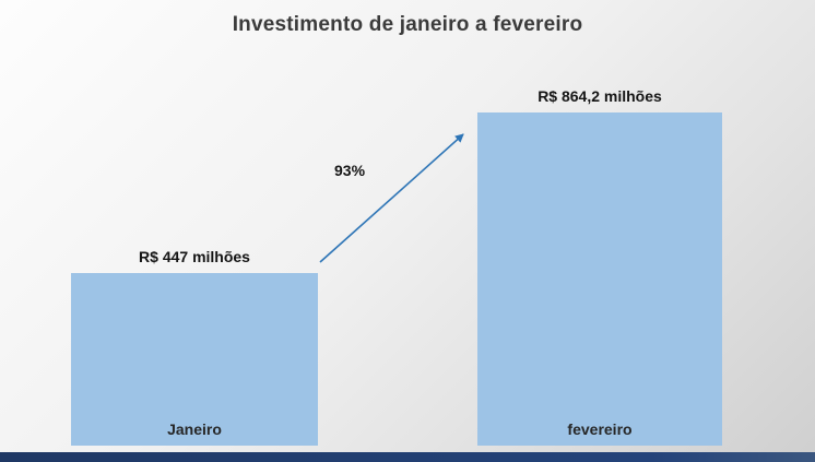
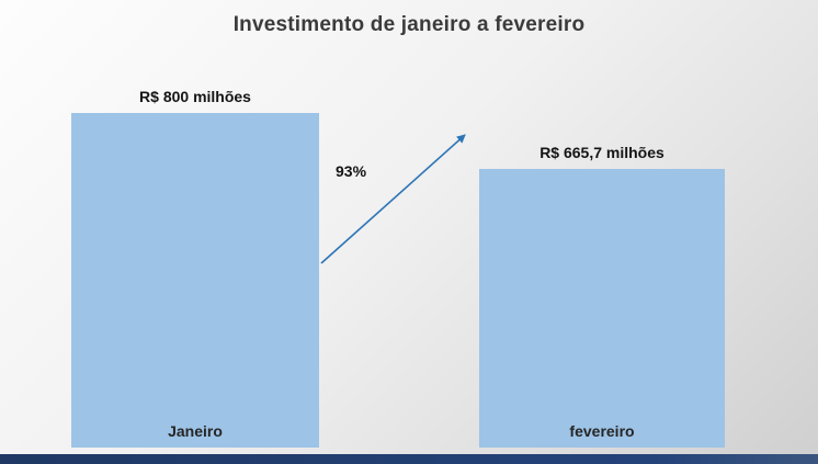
Janeiro: 447 -> 800
fevereiro: 864,2 -> 665,7
